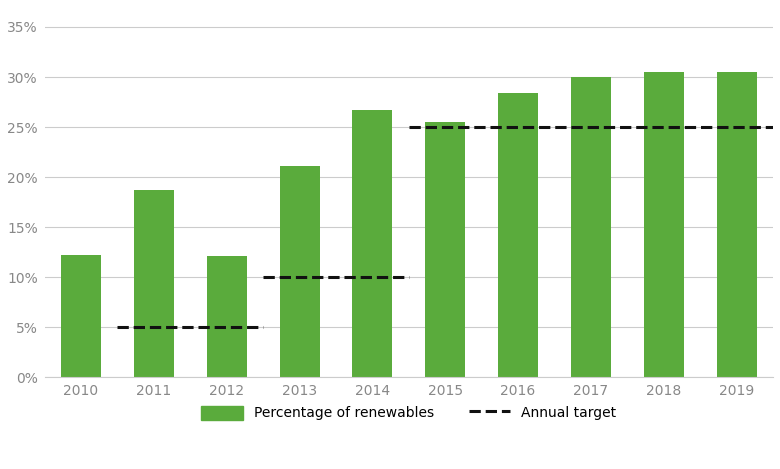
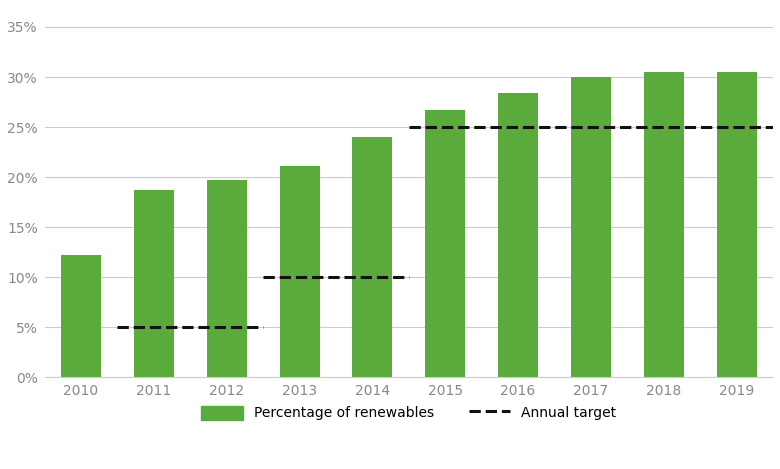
2012: 12.1% -> 19.7%
2014: 26.7% -> 24.0%
2015: 25.5% -> 26.7%
